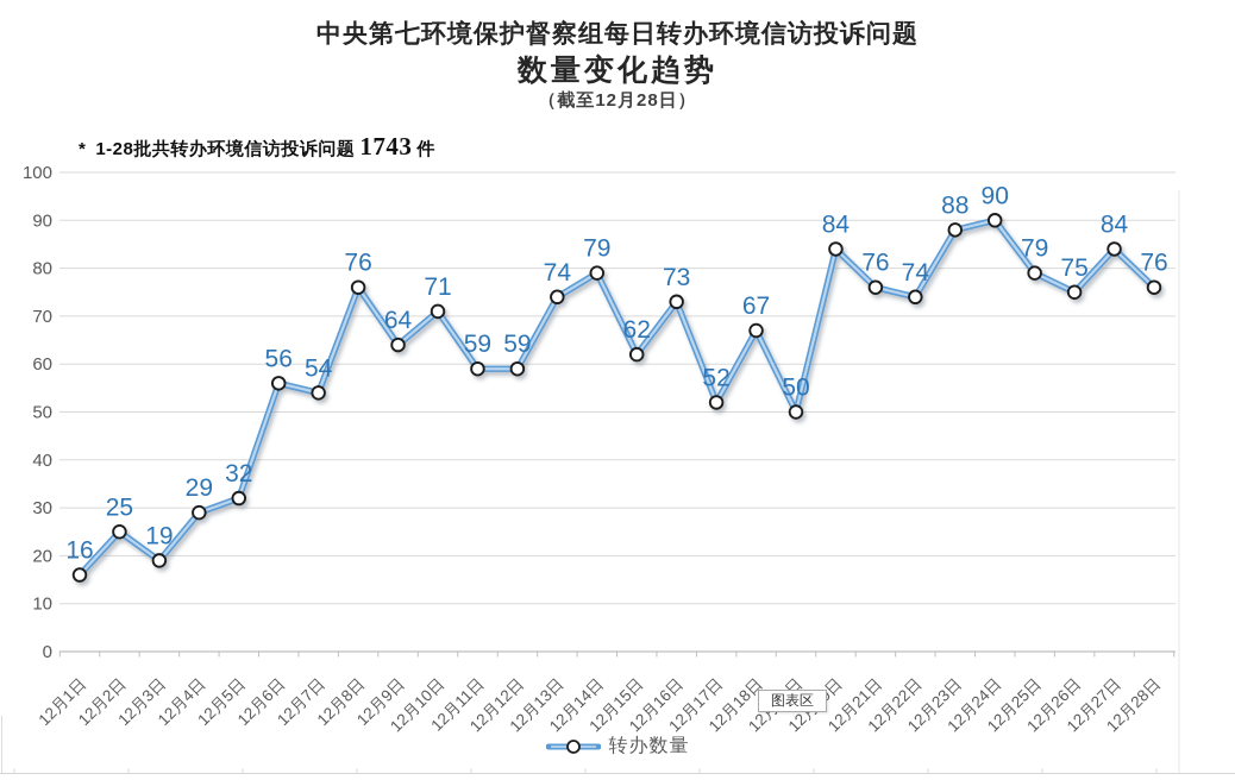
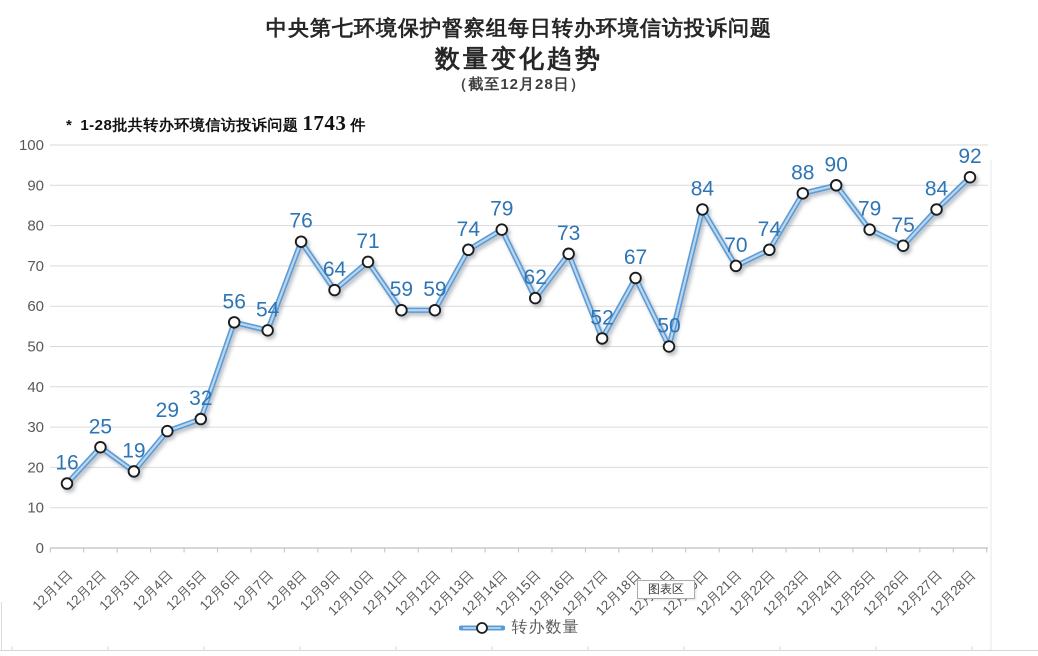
12月21日: 76 -> 70
12月28日: 76 -> 92
